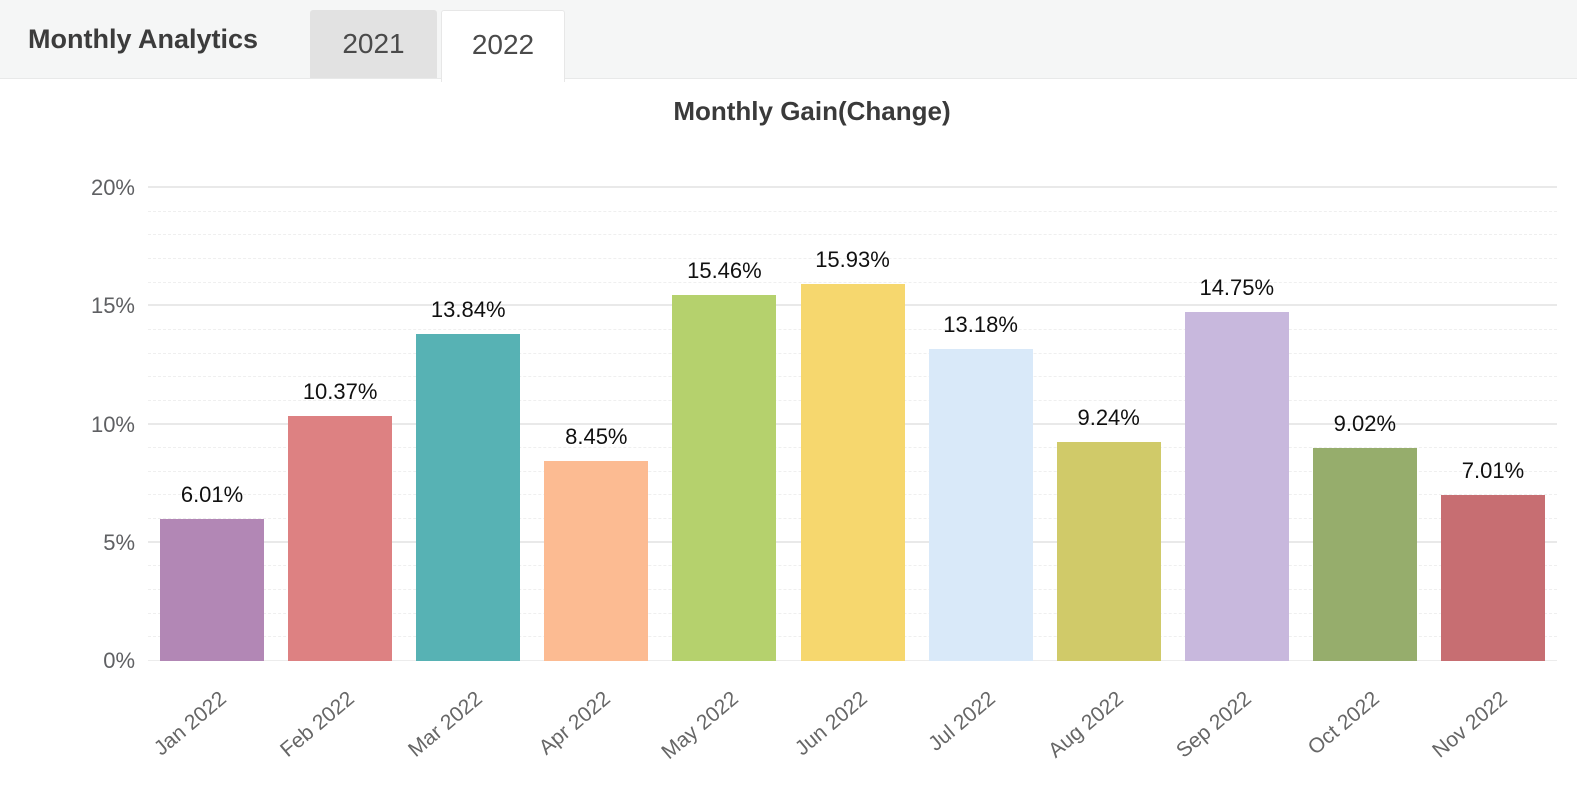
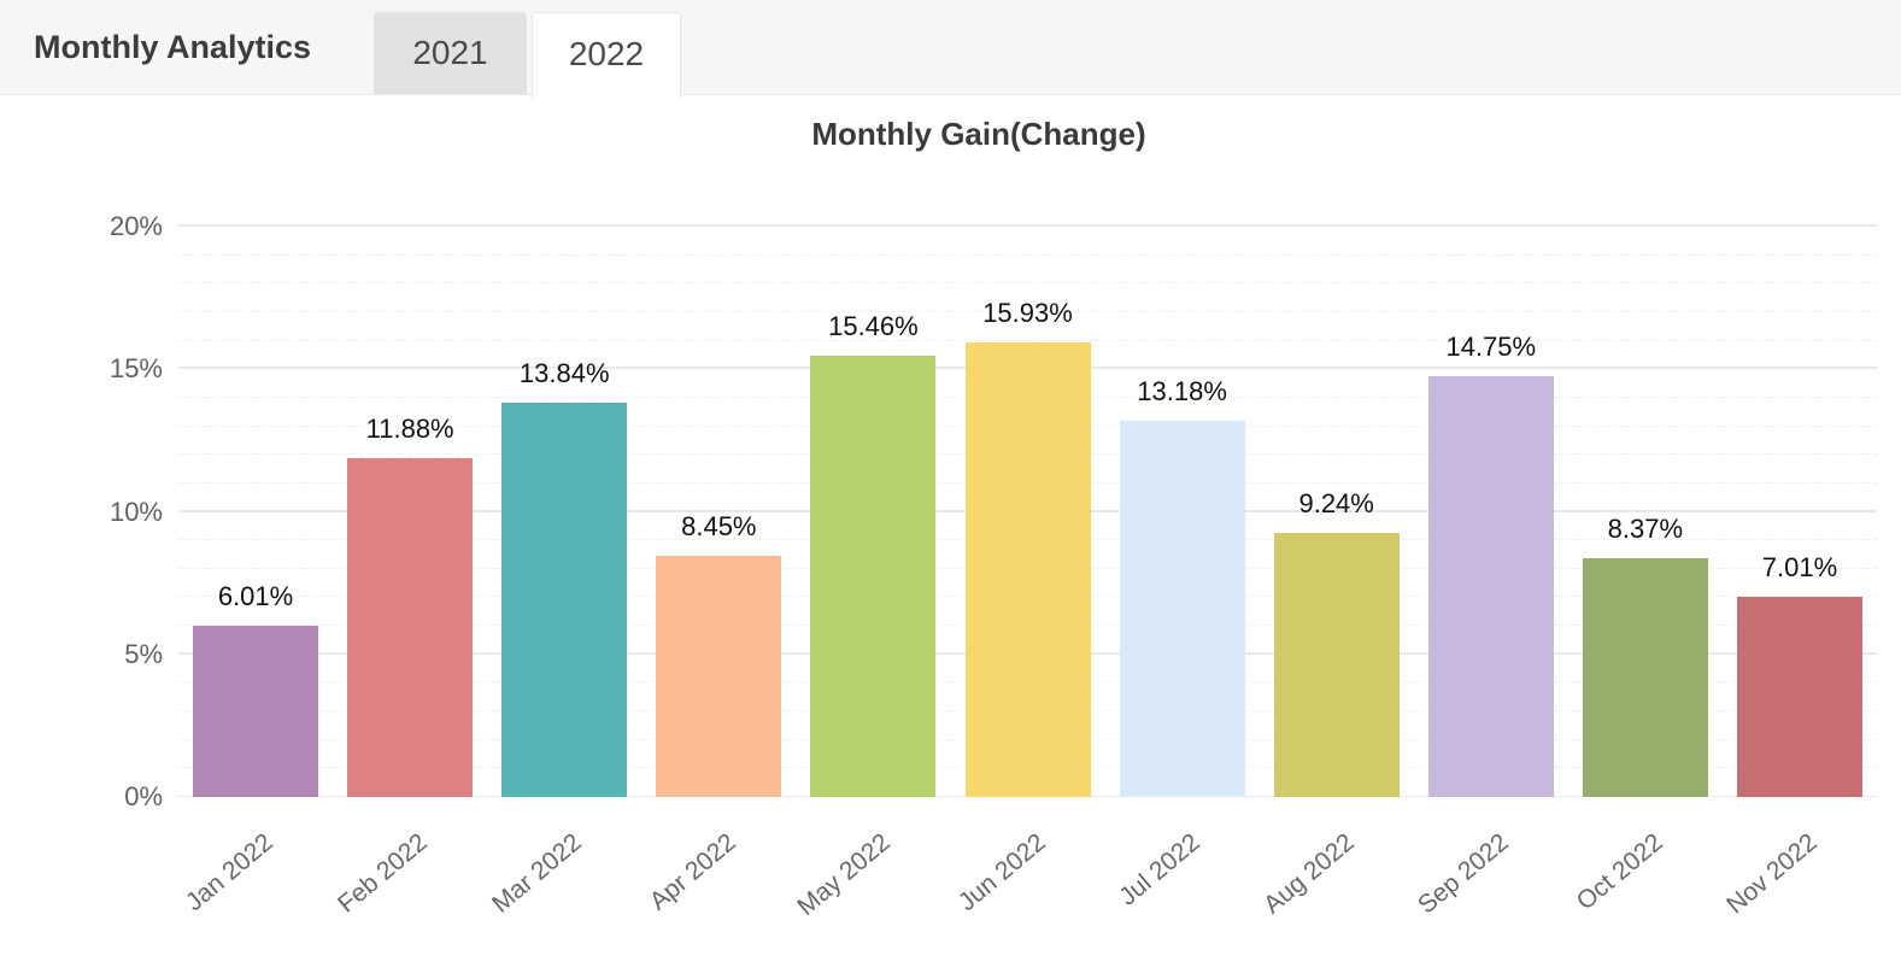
Feb 2022: 10.37% -> 11.88%
Oct 2022: 9.02% -> 8.37%
